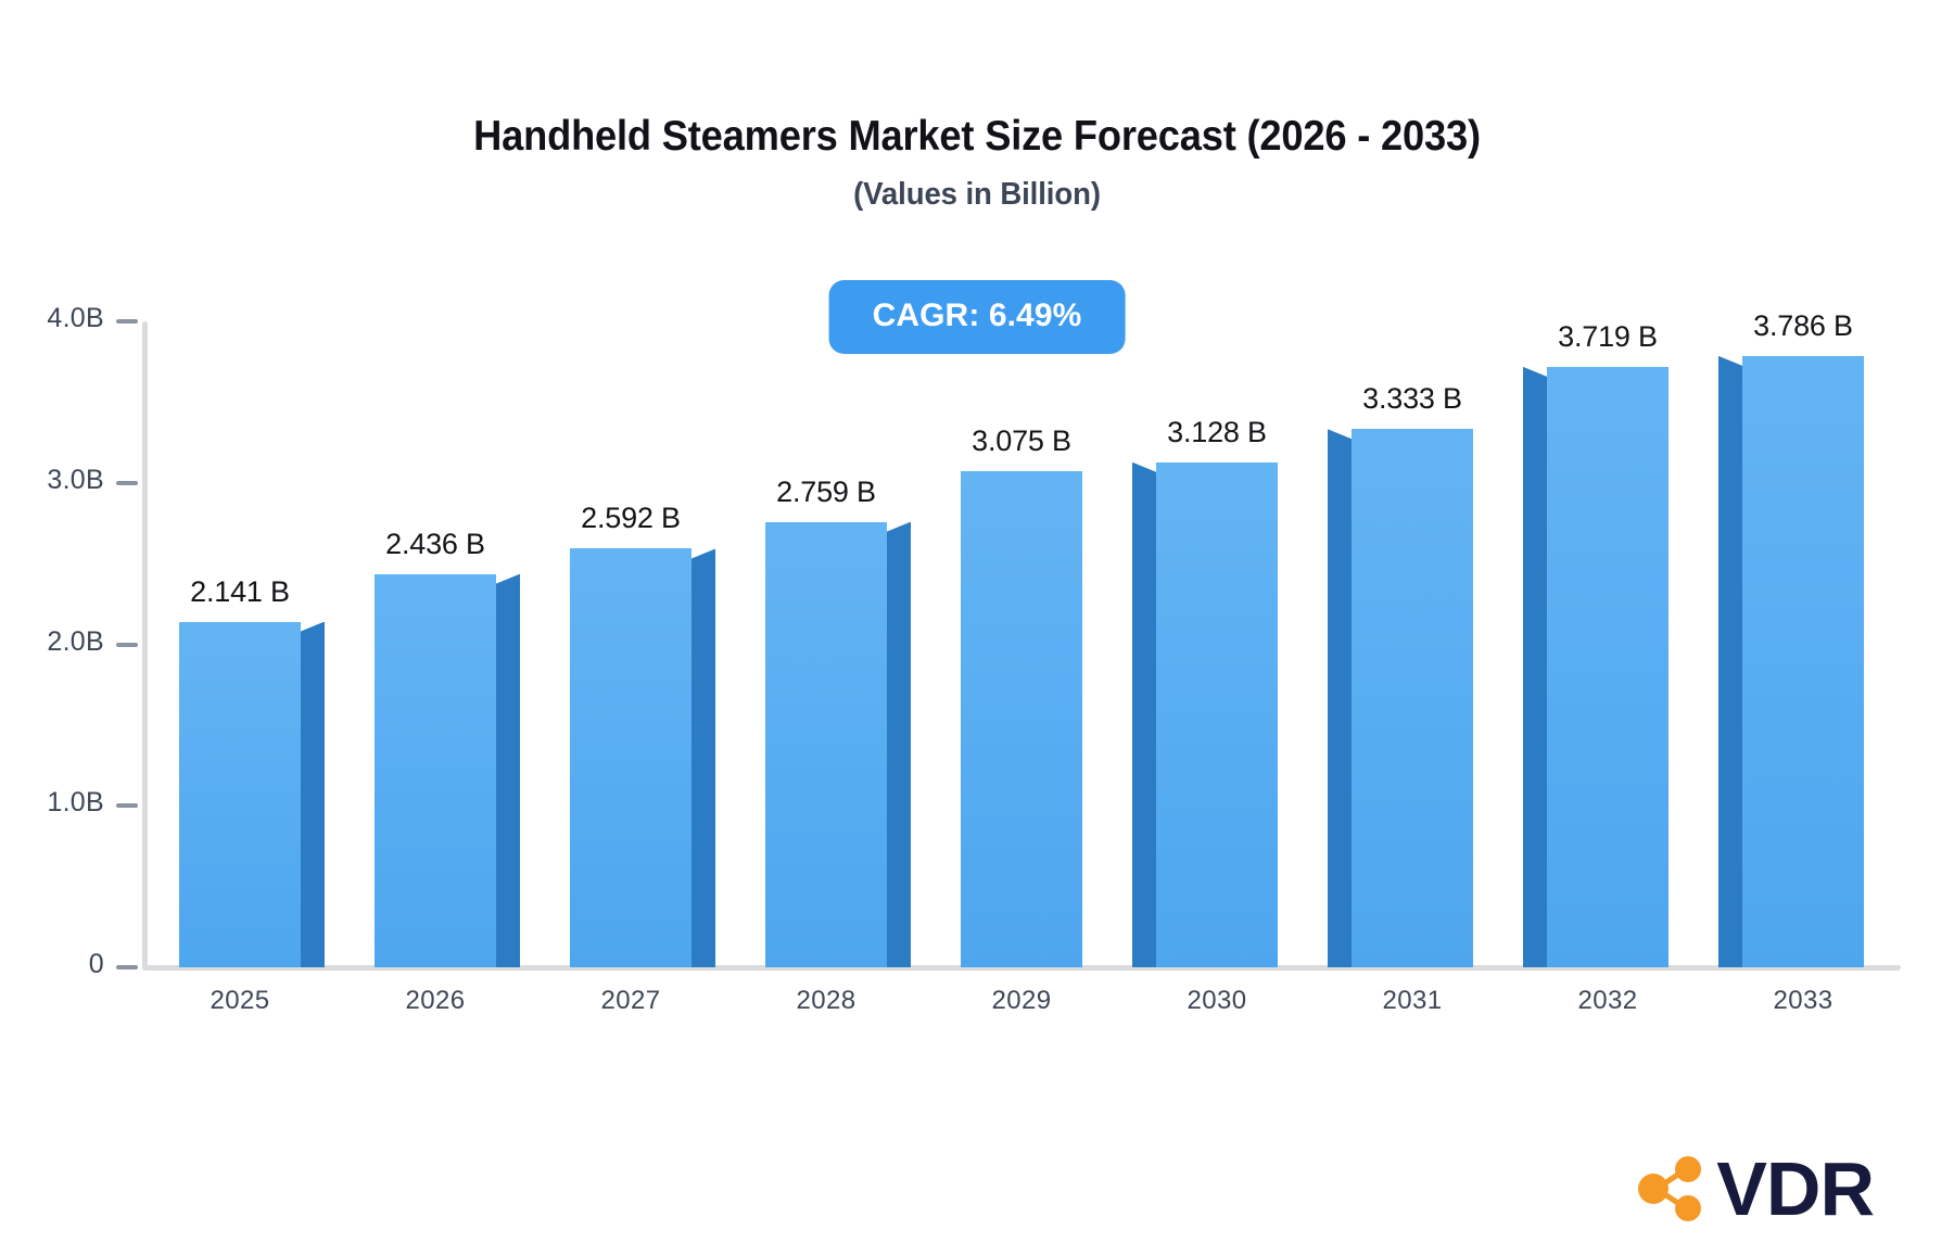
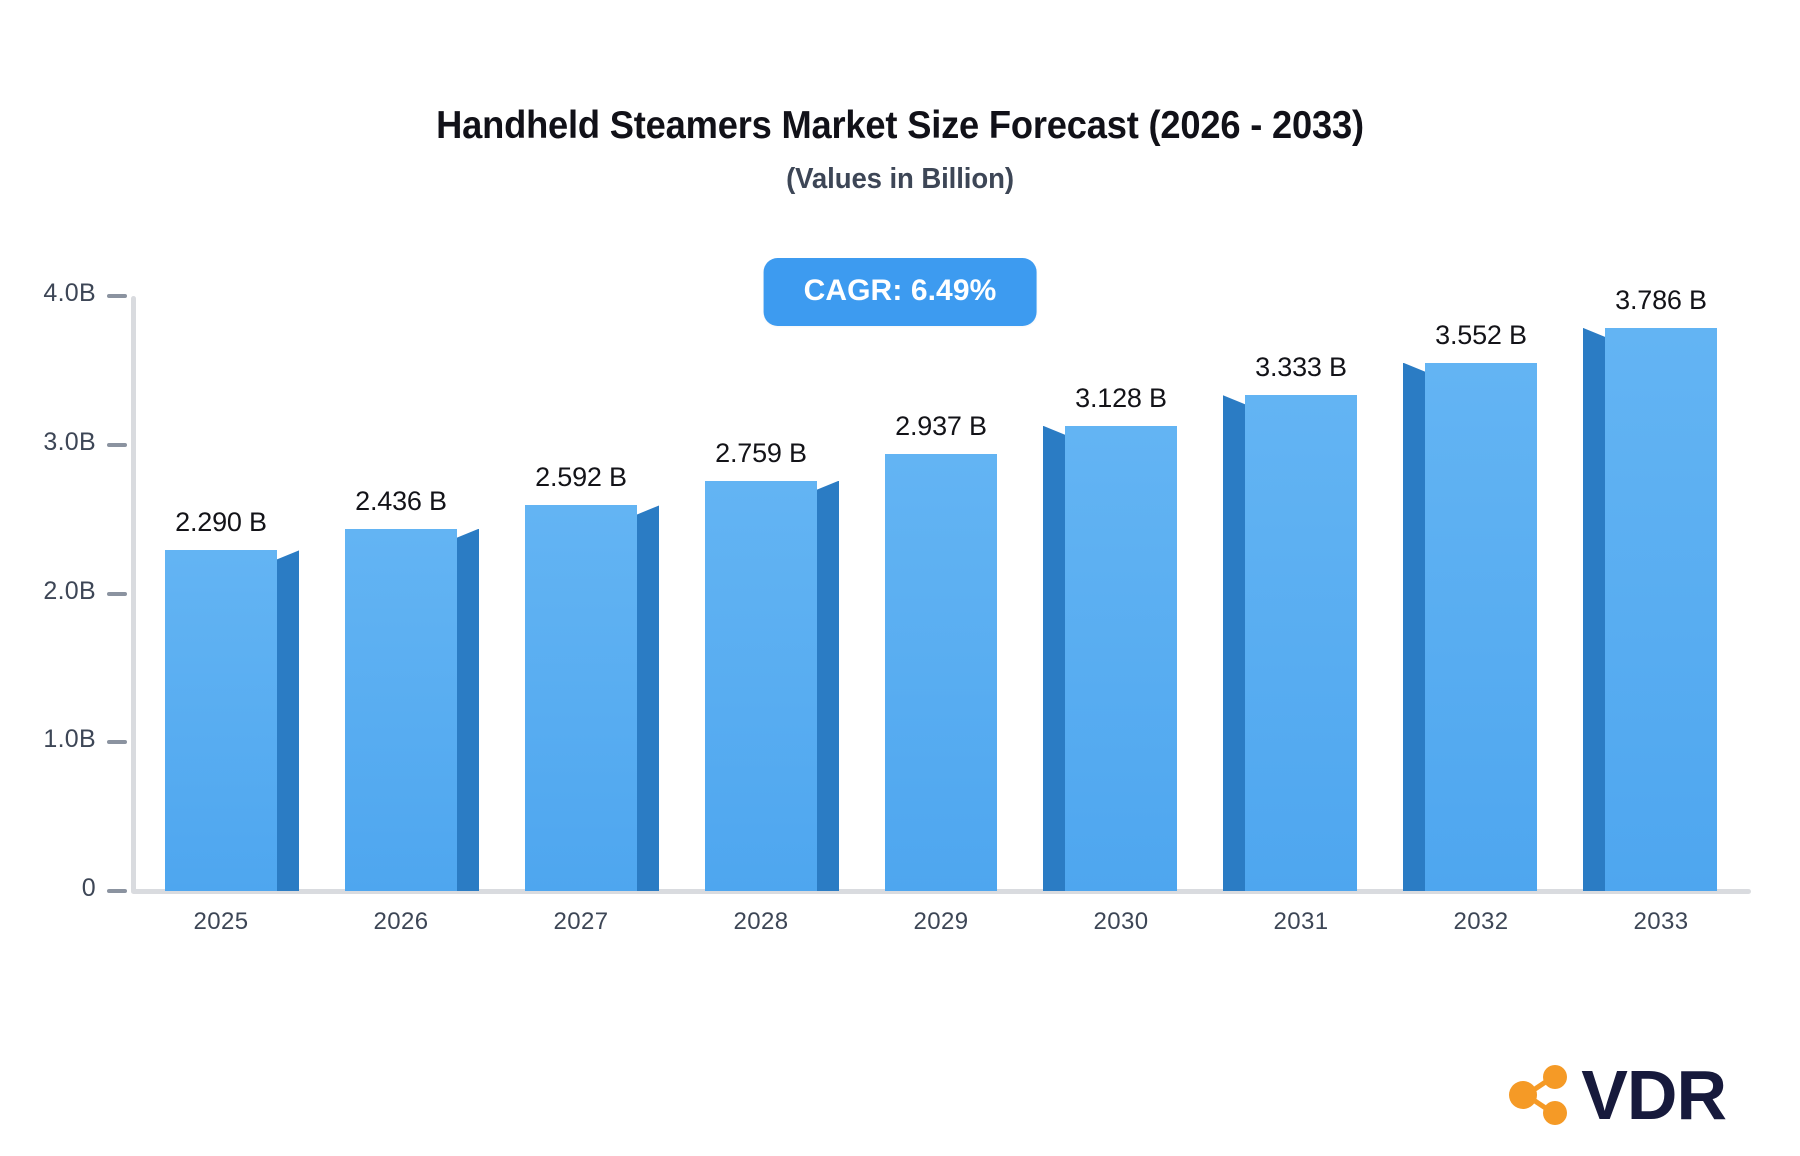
2025: 2.141 -> 2.290
2029: 3.075 -> 2.937
2032: 3.719 -> 3.552
